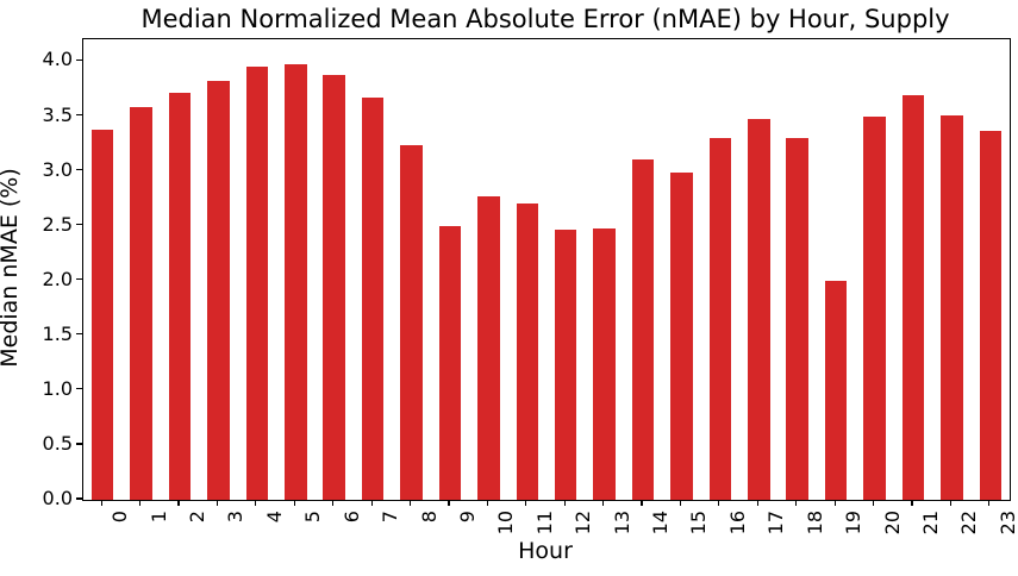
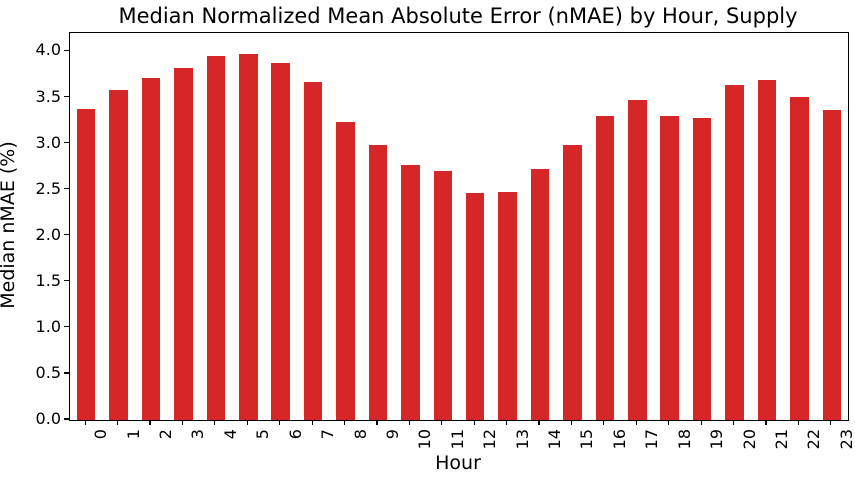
9: 2.5 -> 3.0
14: 3.1 -> 2.7
19: 2.0 -> 3.3
20: 3.5 -> 3.6
